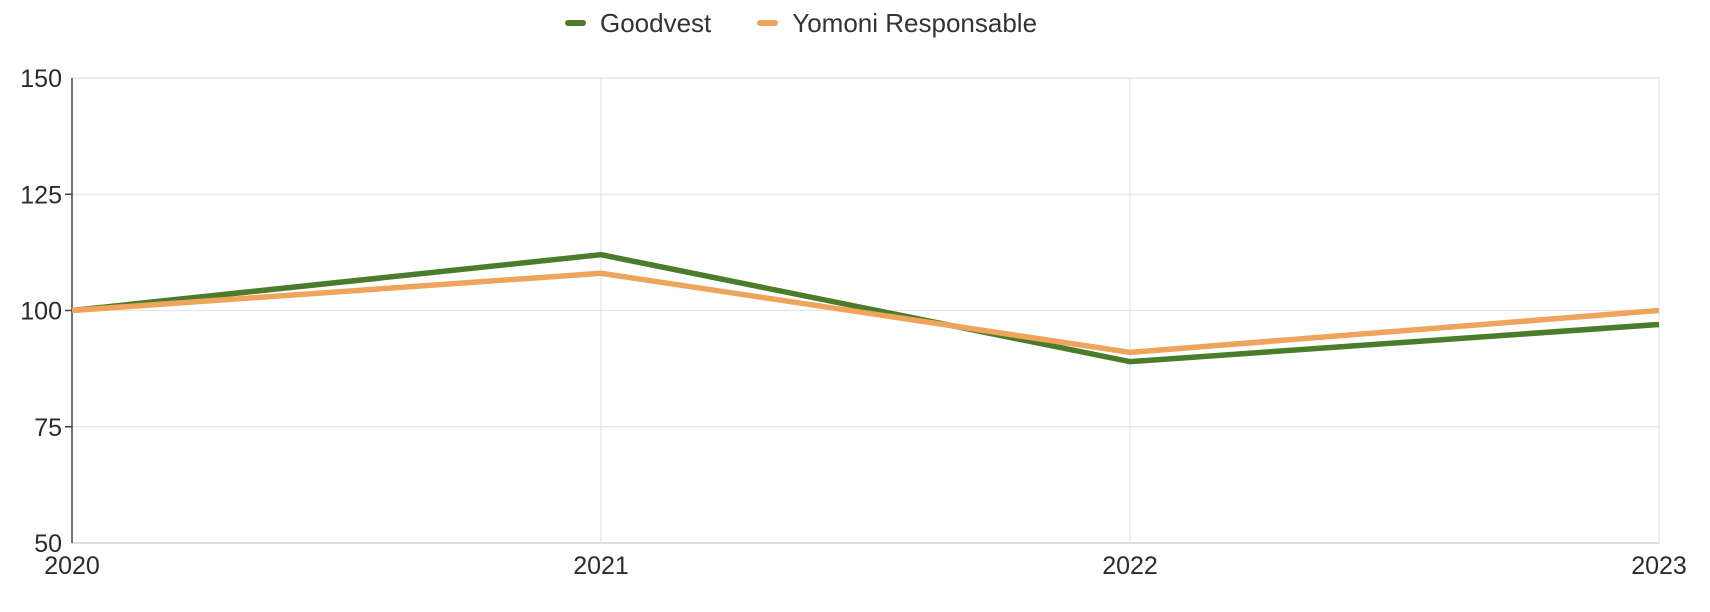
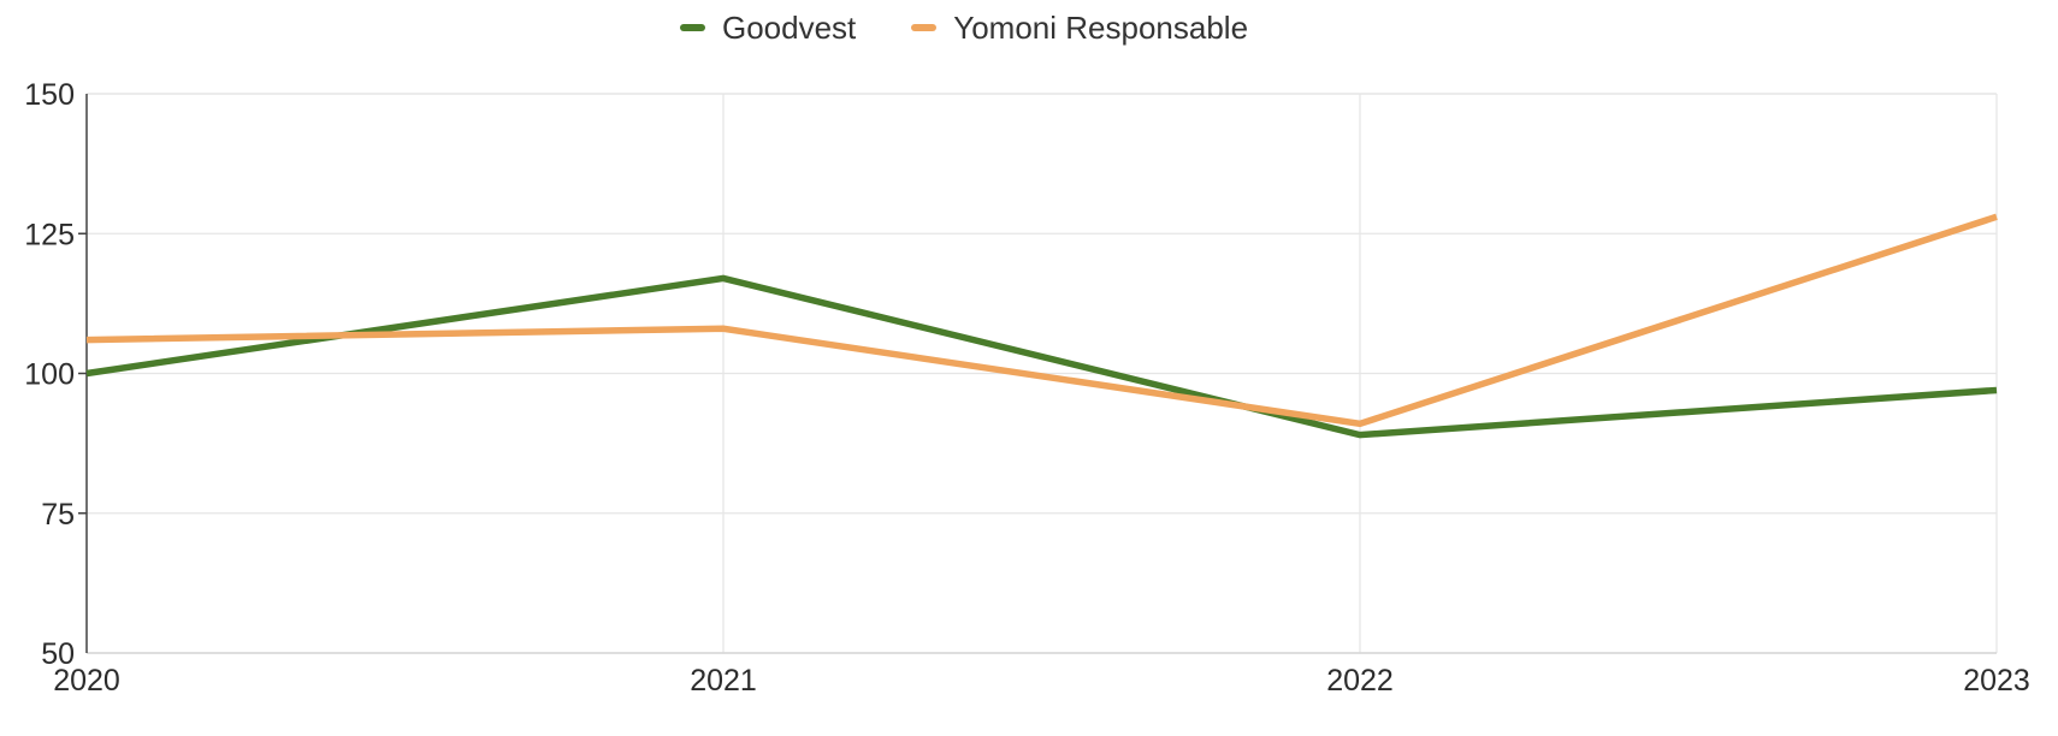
Yomoni Responsable/2020: 100 -> 106
Goodvest/2021: 112 -> 117
Yomoni Responsable/2023: 100 -> 128
